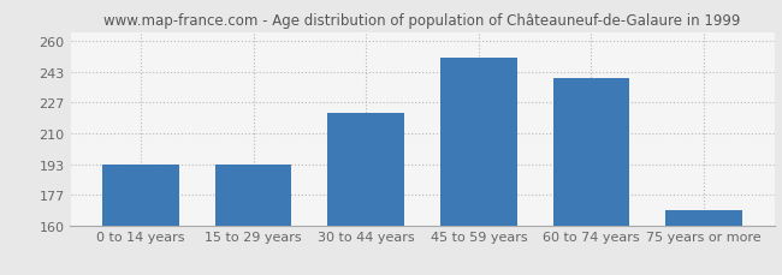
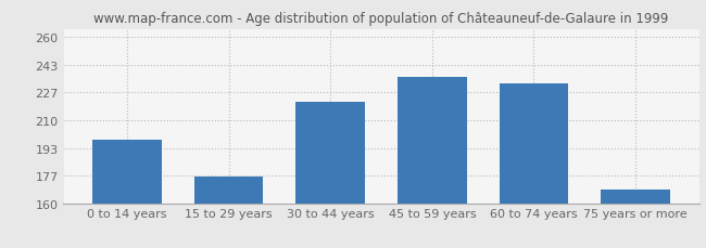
0 to 14 years: 193 -> 198
15 to 29 years: 193 -> 176
45 to 59 years: 251 -> 236
60 to 74 years: 240 -> 232
